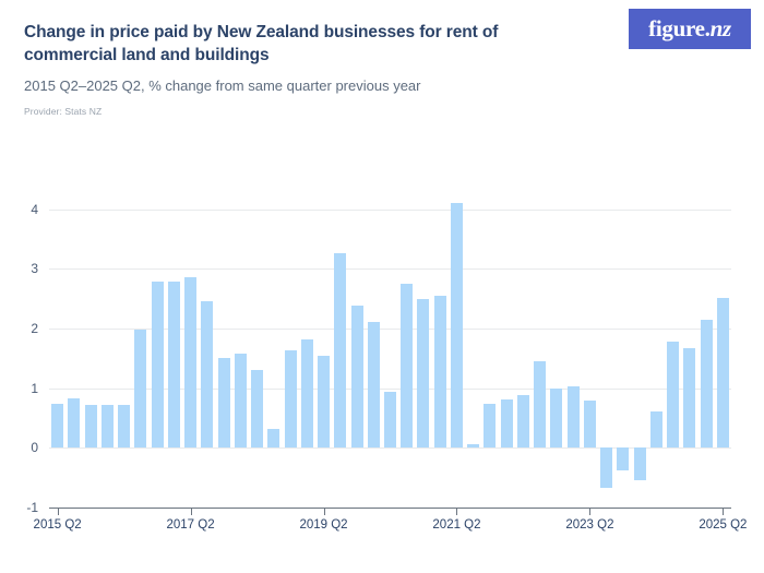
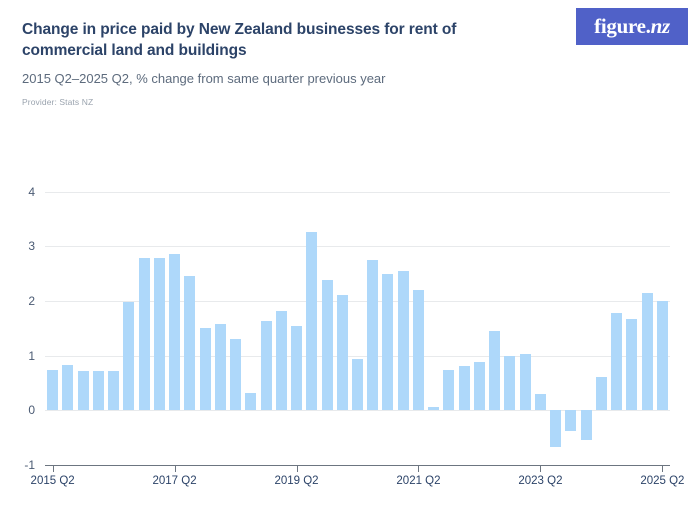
2021 Q2: 4.1 -> 2.2
2023 Q2: 0.8 -> 0.3
2025 Q2: 2.5 -> 2.0
